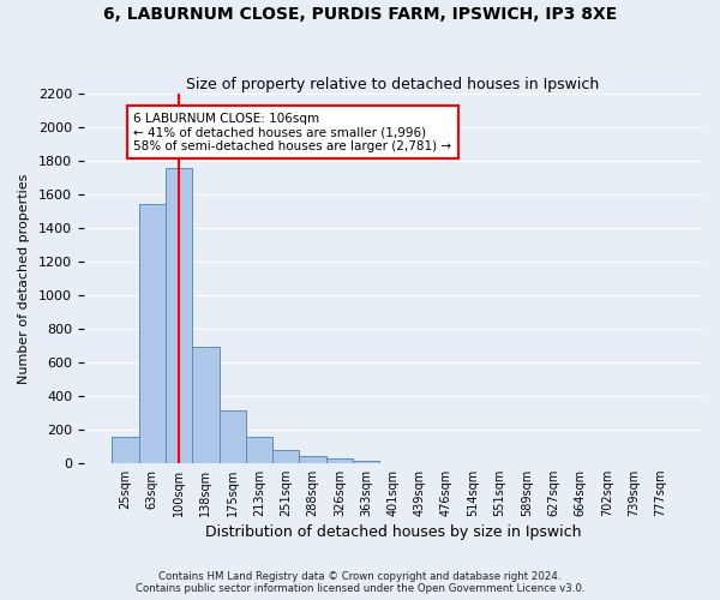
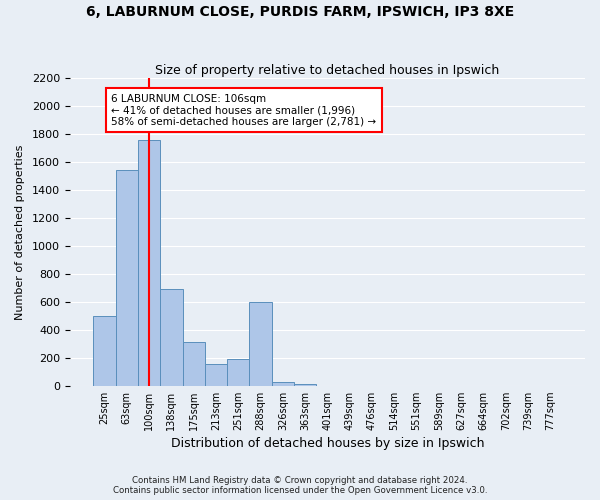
25sqm: 160 -> 500
251sqm: 80 -> 190
288sqm: 40 -> 600
